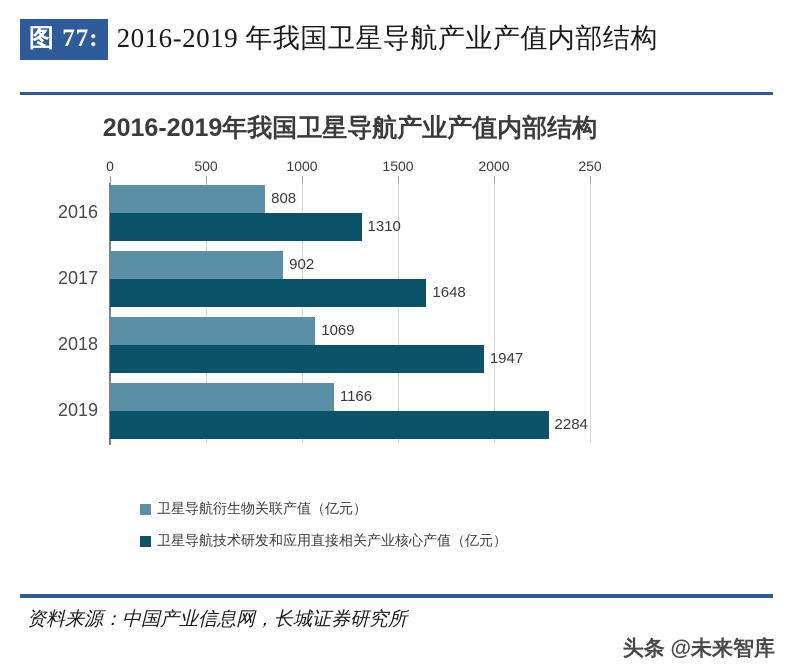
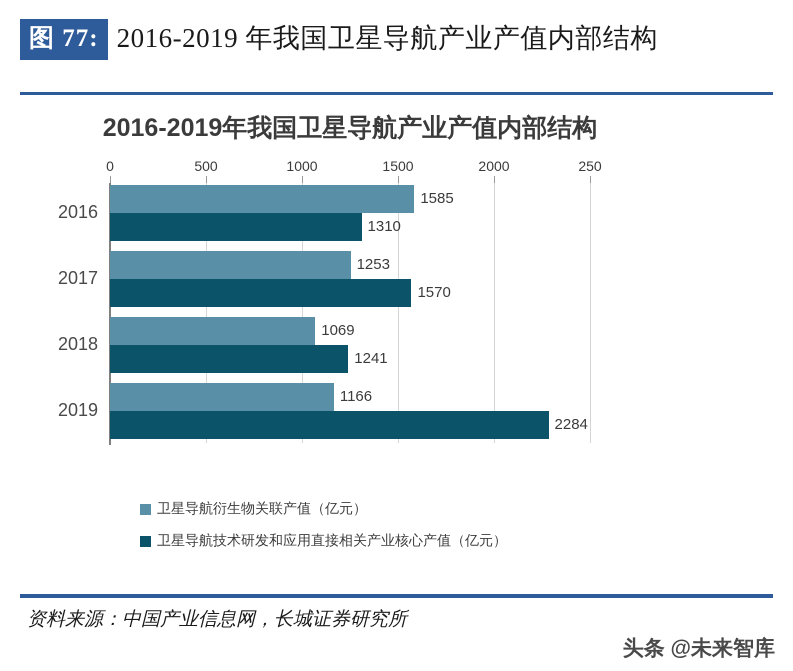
卫星导航衍生物关联产值（亿元）/2016: 808 -> 1585
卫星导航衍生物关联产值（亿元）/2017: 902 -> 1253
卫星导航技术研发和应用直接相关产业核心产值（亿元）/2017: 1648 -> 1570
卫星导航技术研发和应用直接相关产业核心产值（亿元）/2018: 1947 -> 1241
